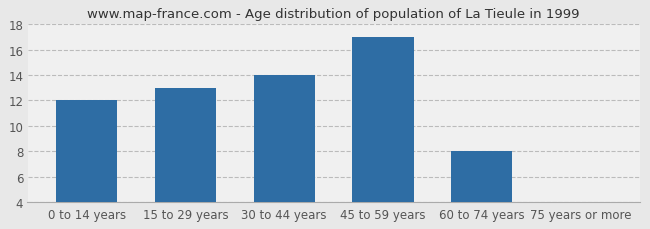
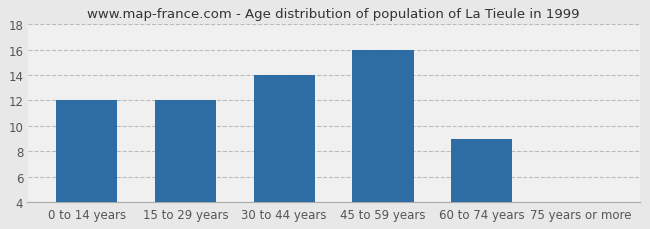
15 to 29 years: 13 -> 12
45 to 59 years: 17 -> 16
60 to 74 years: 8 -> 9
